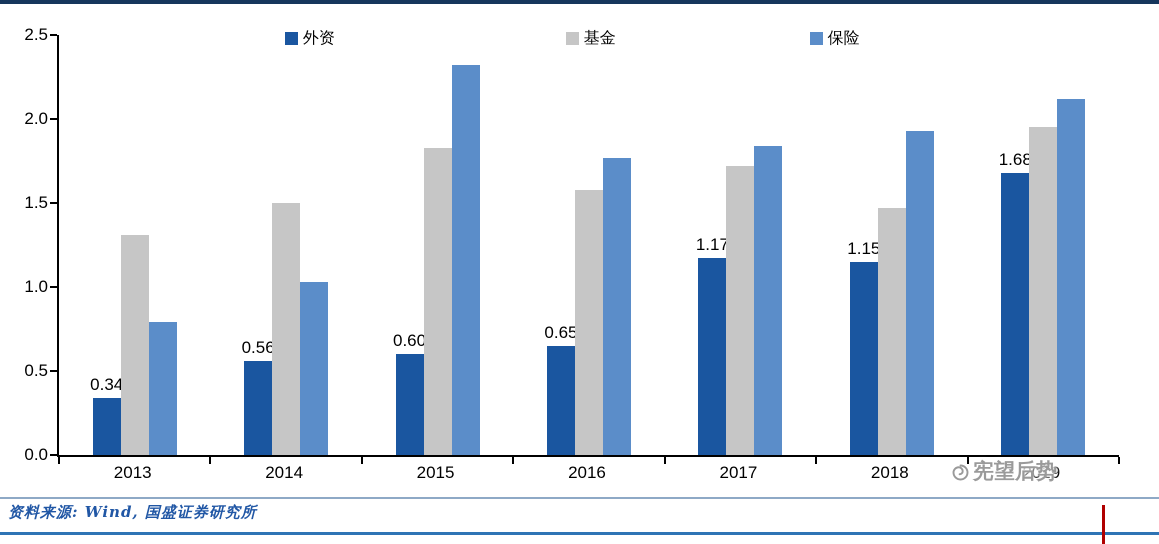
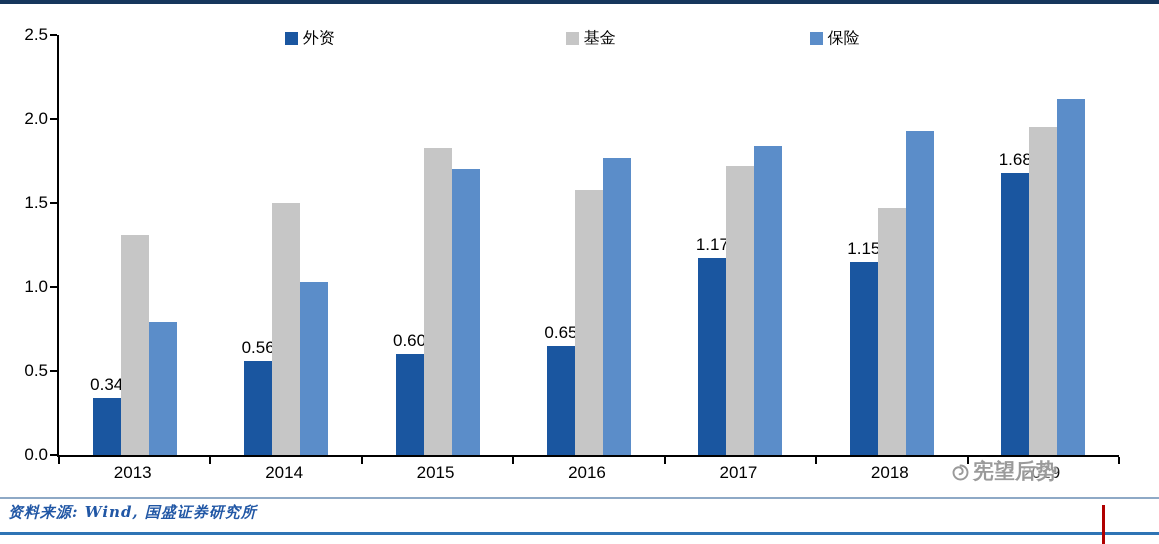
保险/2015: 2.32 -> 1.70
